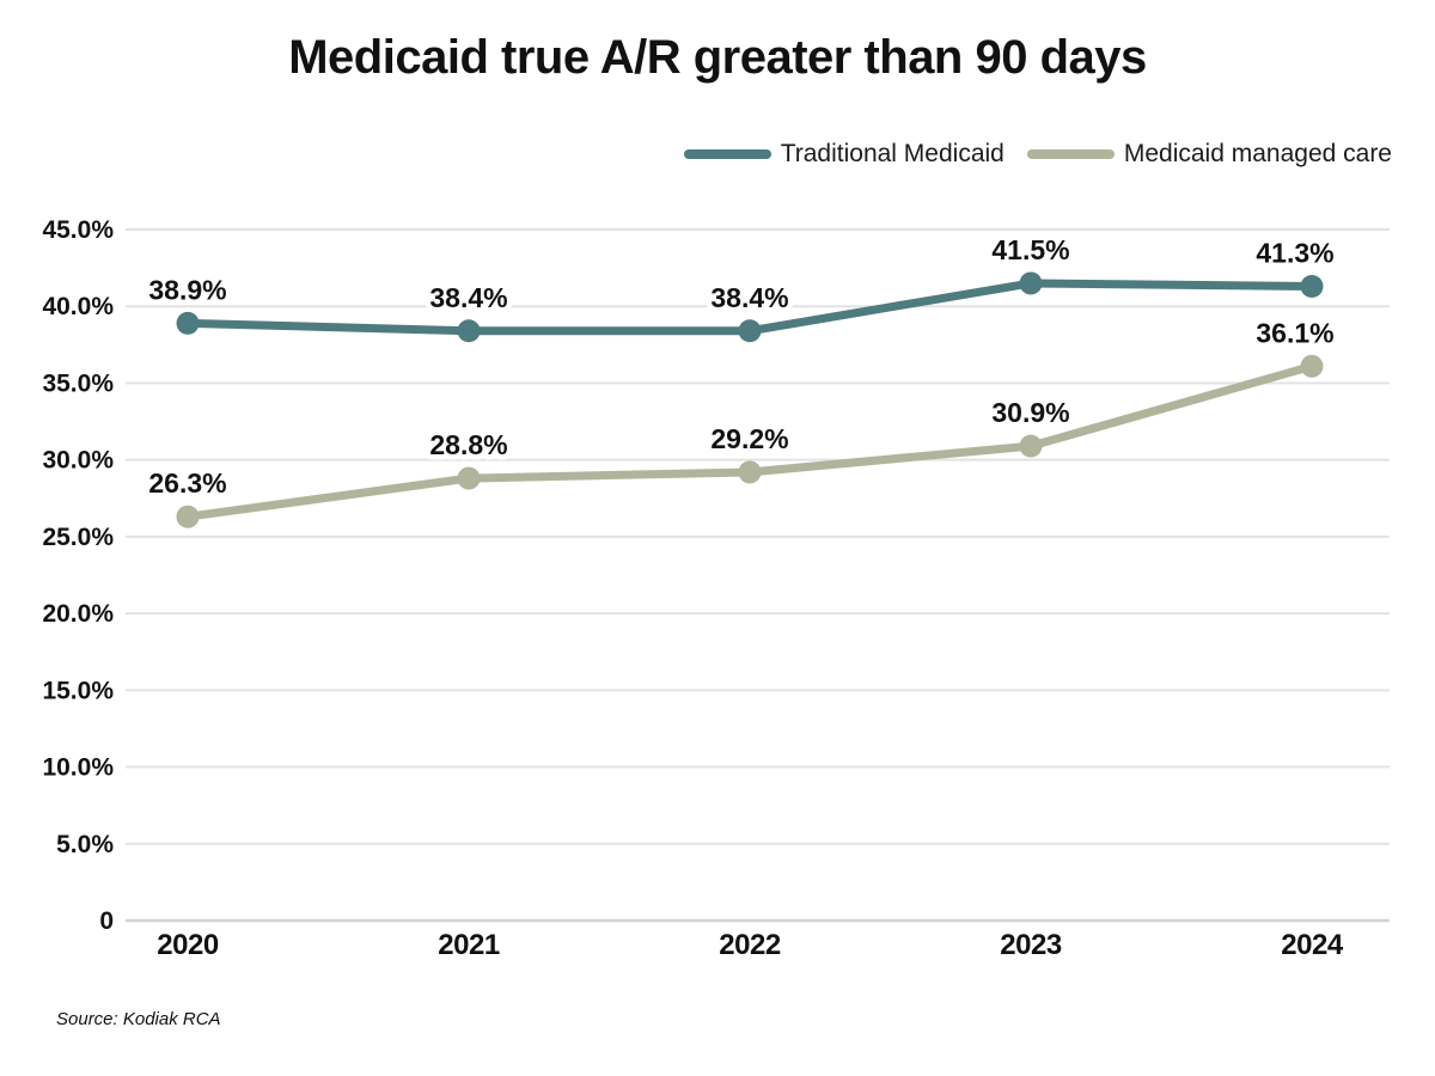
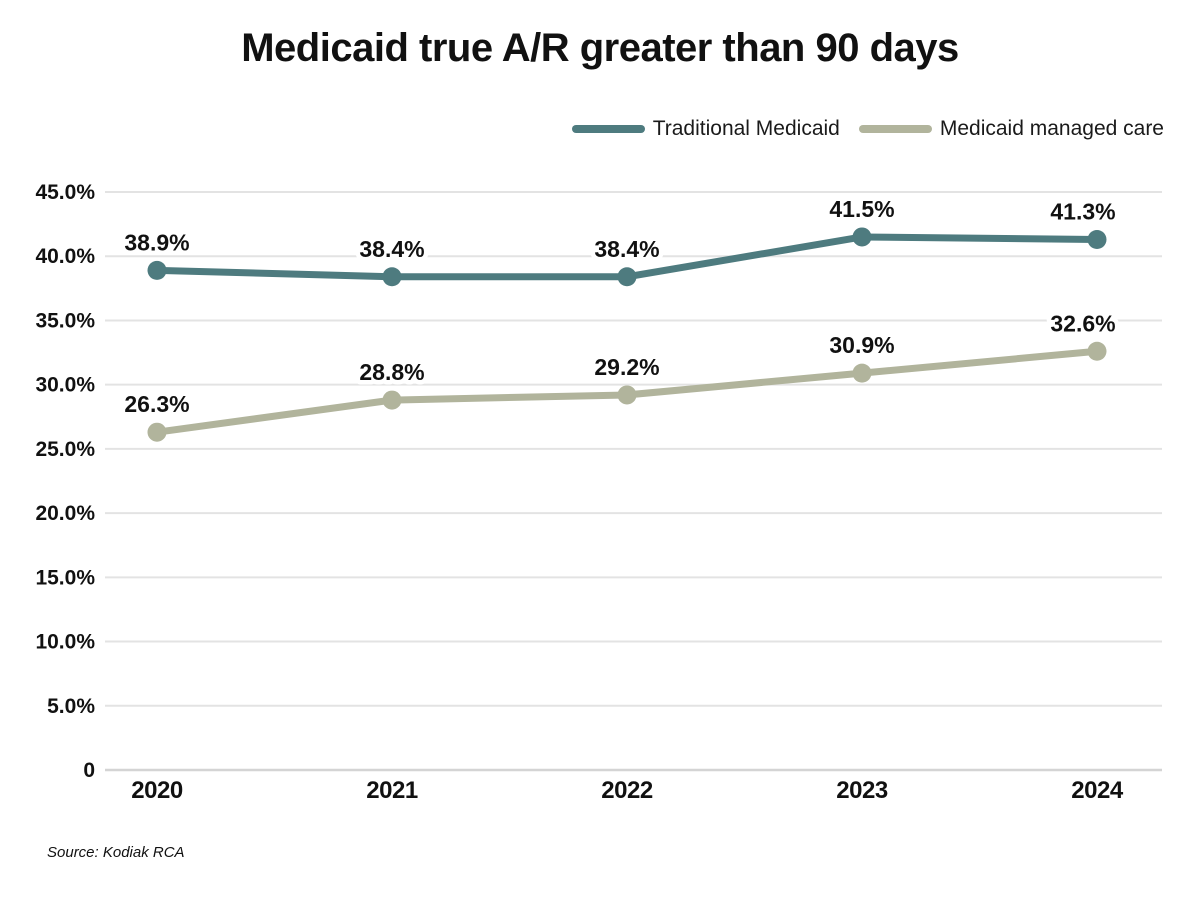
Medicaid managed care/2024: 36.1% -> 32.6%
